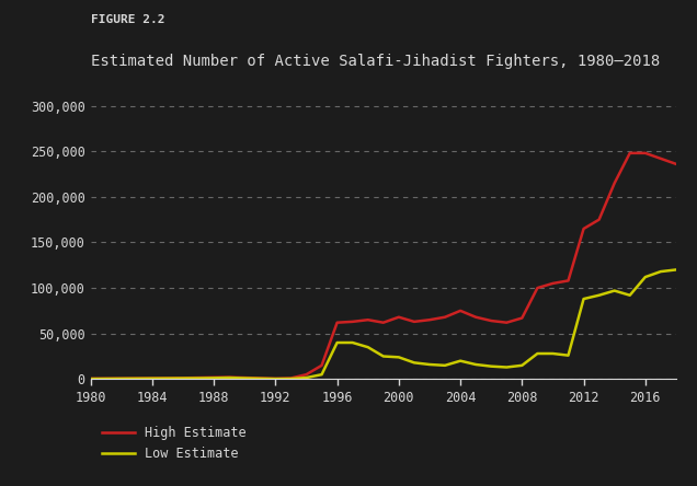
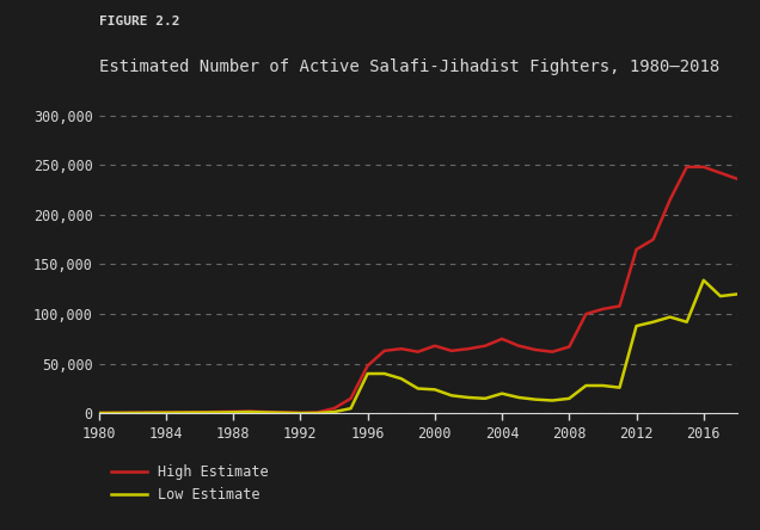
High Estimate/1996: 62,000 -> 48,000
Low Estimate/2016: 112,000 -> 134,000
